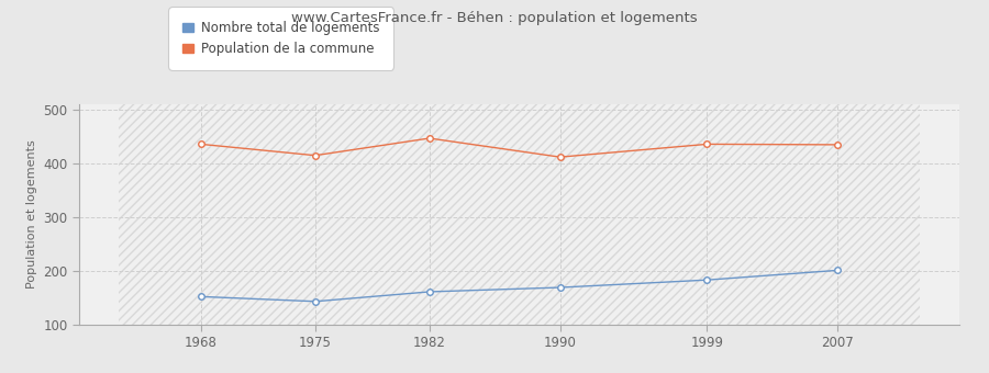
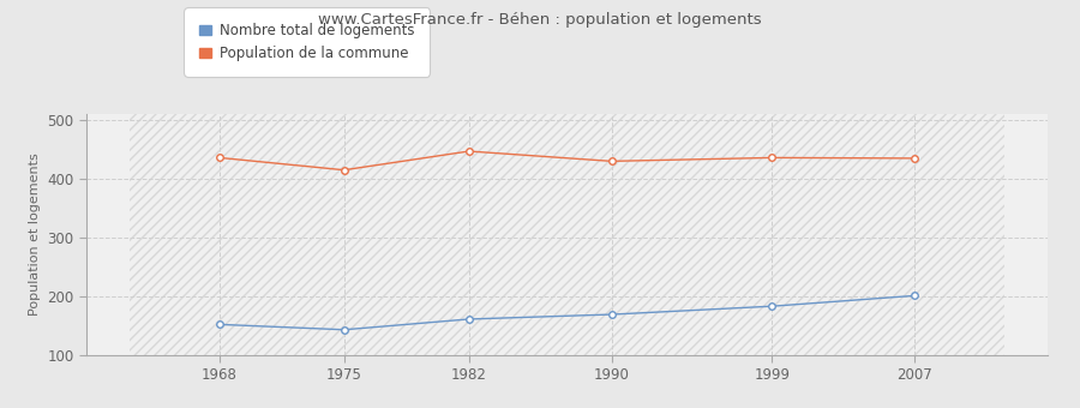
Population de la commune/1990: 412 -> 430
